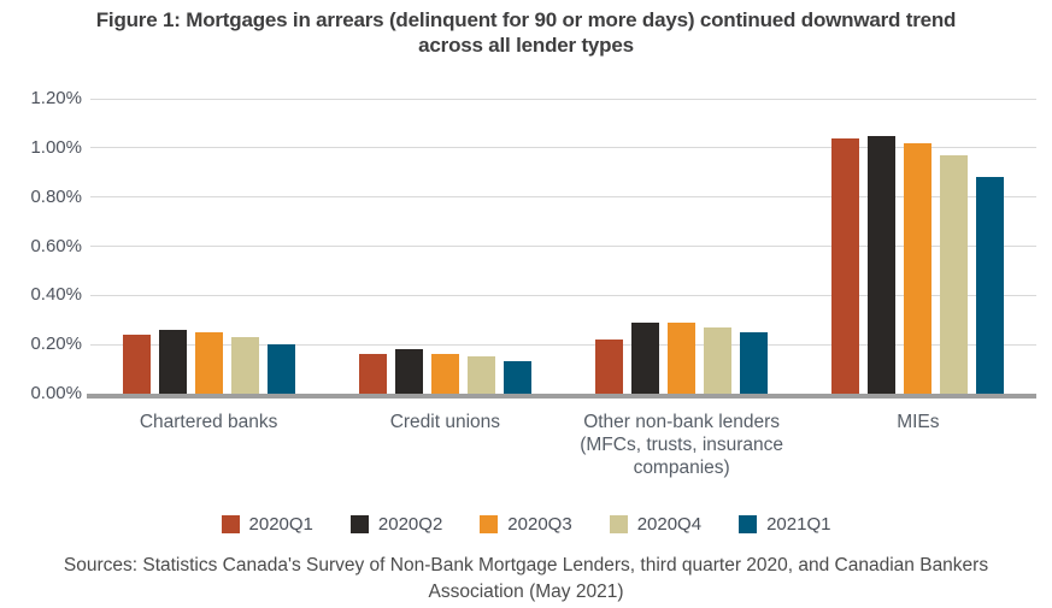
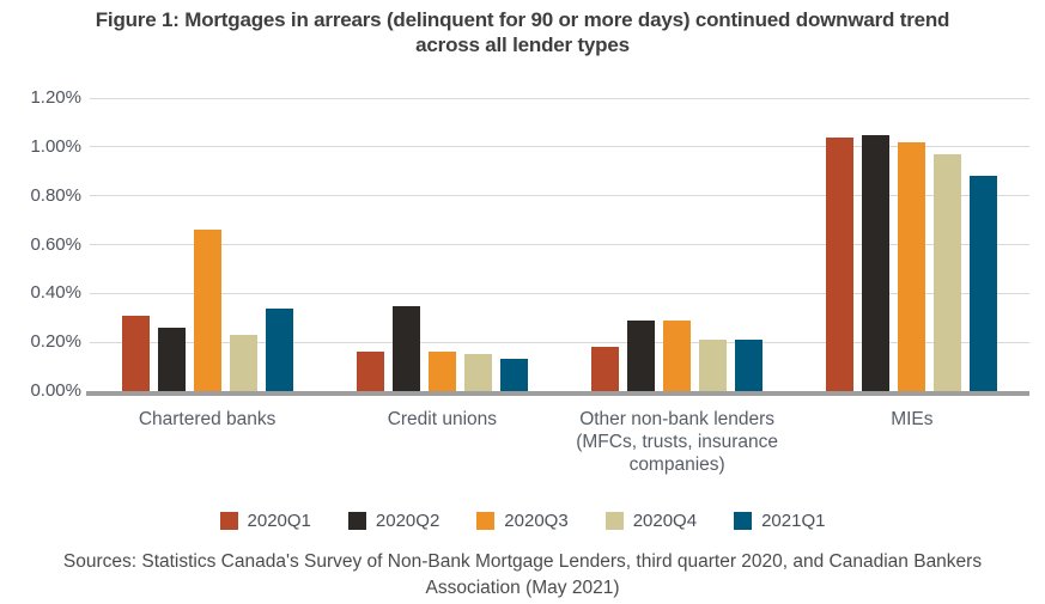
2020Q1/Chartered banks: 0.24% -> 0.31%
2020Q3/Chartered banks: 0.25% -> 0.66%
2021Q1/Chartered banks: 0.20% -> 0.34%
2020Q2/Credit unions: 0.18% -> 0.35%
2020Q1/Other non-bank lenders (MFCs, trusts, insurance companies): 0.22% -> 0.18%
2020Q4/Other non-bank lenders (MFCs, trusts, insurance companies): 0.27% -> 0.21%
2021Q1/Other non-bank lenders (MFCs, trusts, insurance companies): 0.25% -> 0.21%
